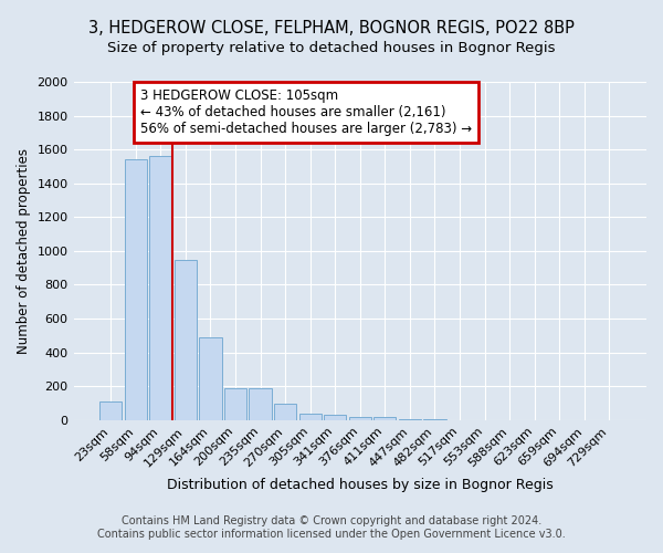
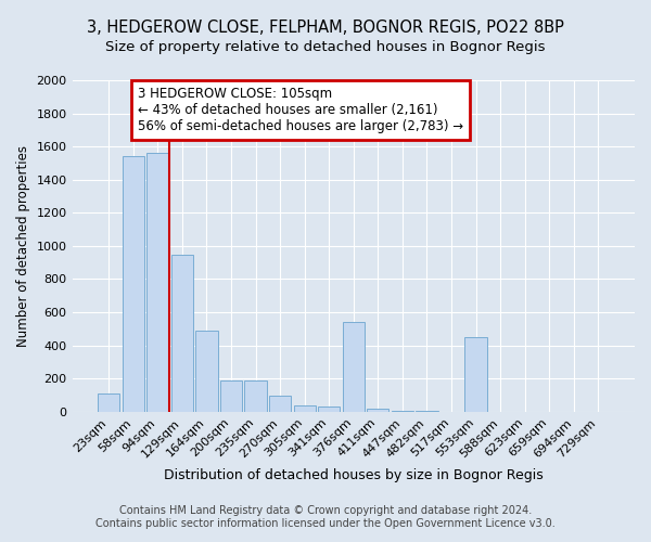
376sqm: 20 -> 540
553sqm: 0 -> 450
